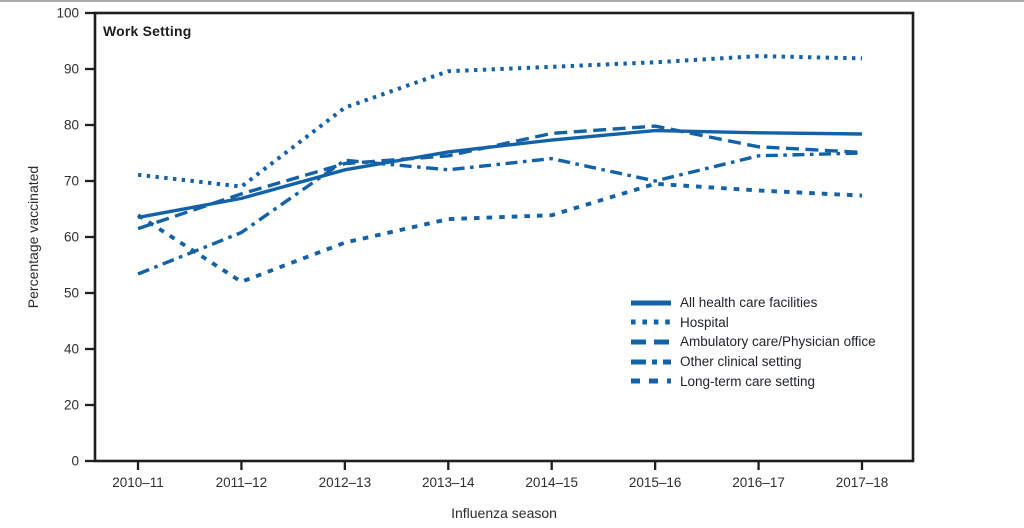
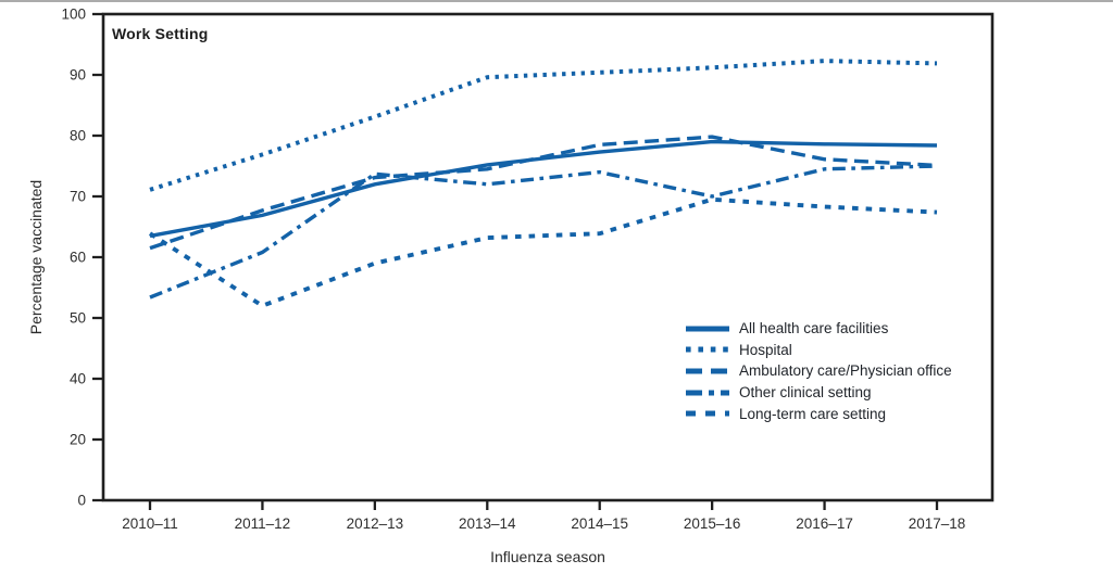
Hospital/2011–12: 69 -> 77
